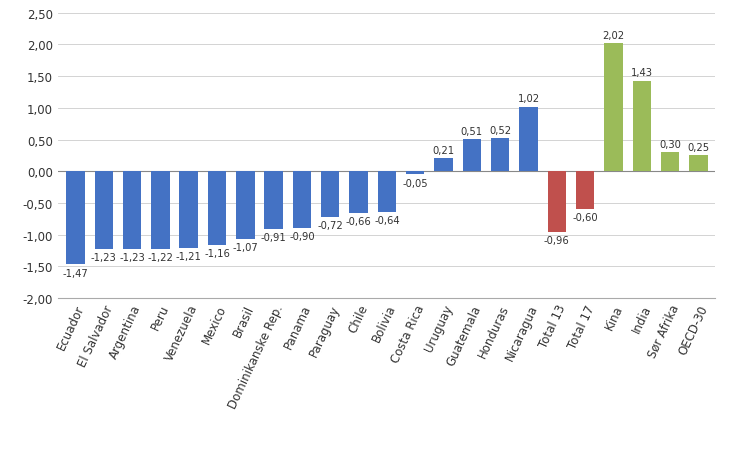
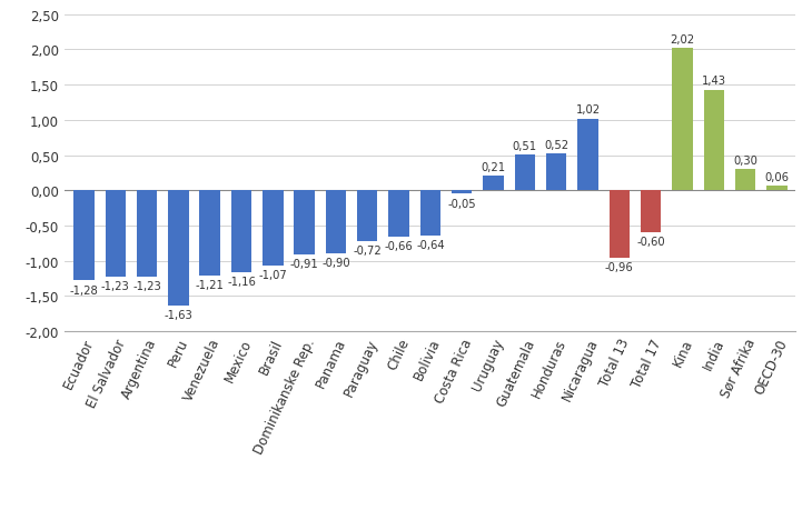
Ecuador: -1,47 -> -1,28
Peru: -1,22 -> -1,63
OECD-30: 0,25 -> 0,06
